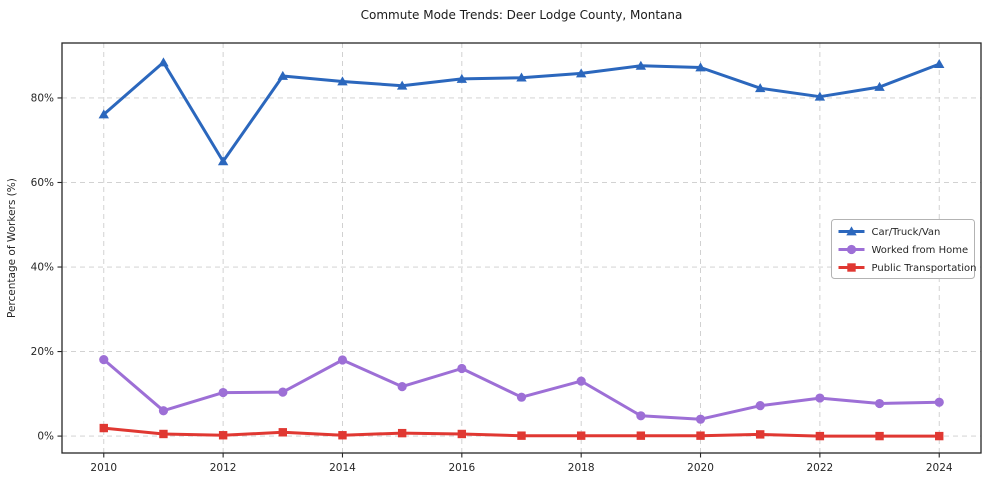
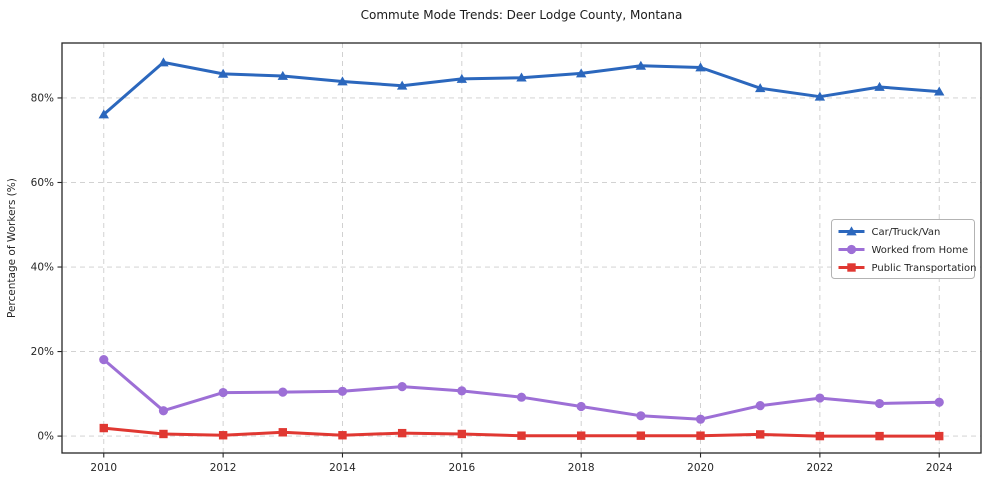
Car/Truck/Van/2012: 65% -> 86%
Worked from Home/2014: 18% -> 11%
Worked from Home/2016: 16% -> 11%
Worked from Home/2018: 13% -> 7%
Car/Truck/Van/2024: 88% -> 82%
